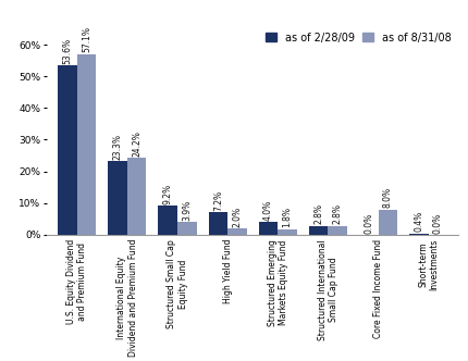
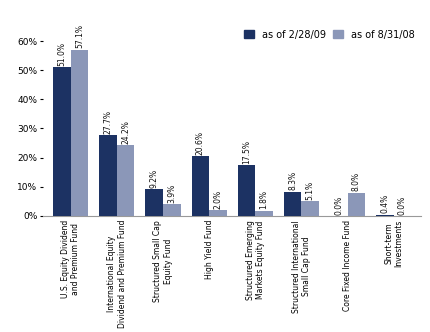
as of 2/28/09/U.S. Equity Dividend and Premium Fund: 53.6% -> 51.0%
as of 2/28/09/International Equity Dividend and Premium Fund: 23.3% -> 27.7%
as of 2/28/09/High Yield Fund: 7.2% -> 20.6%
as of 2/28/09/Structured Emerging Markets Equity Fund: 4.0% -> 17.5%
as of 2/28/09/Structured International Small Cap Fund: 2.8% -> 8.3%
as of 8/31/08/Structured International Small Cap Fund: 2.8% -> 5.1%
